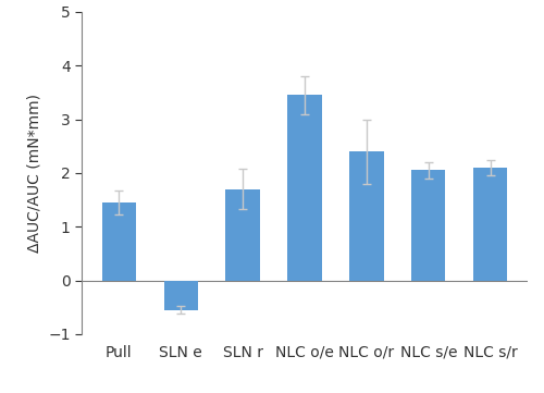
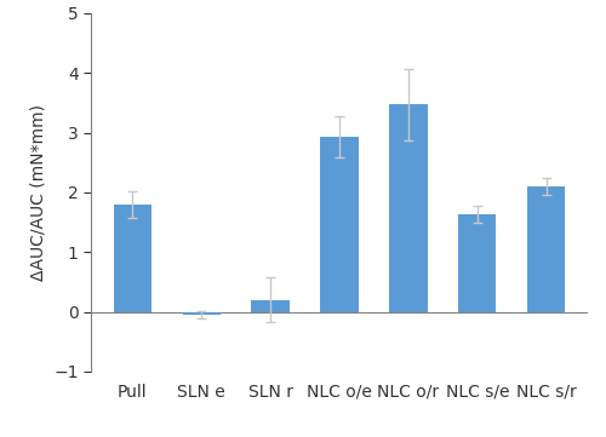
Pull: 1.45 -> 1.80
SLN e: -0.55 -> -0.05
SLN r: 1.70 -> 0.20
NLC o/e: 3.45 -> 2.93
NLC o/r: 2.40 -> 3.47
NLC s/e: 2.05 -> 1.63
